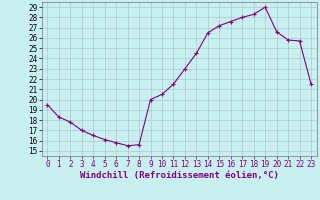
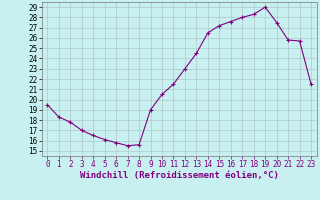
9: 20.0 -> 19.0
20: 26.6 -> 27.5
